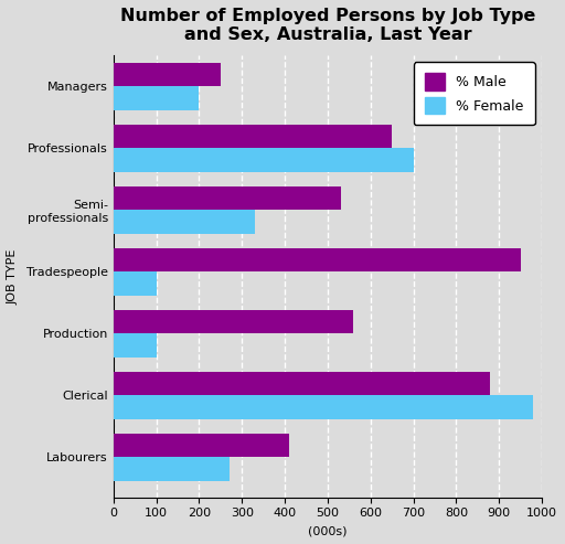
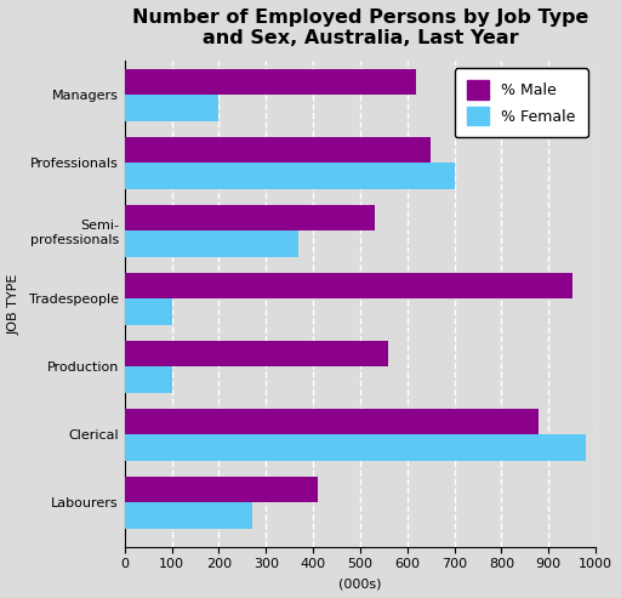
% Male/Managers: 250 -> 620
% Female/Semi- professionals: 330 -> 370
